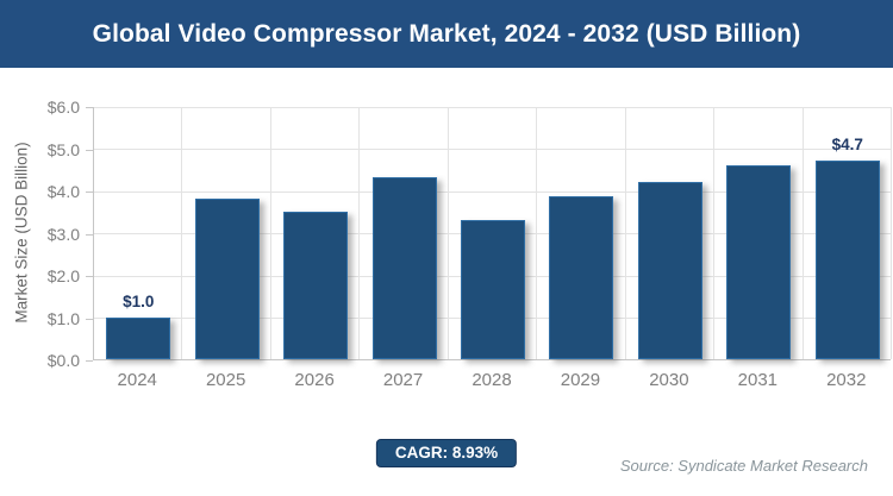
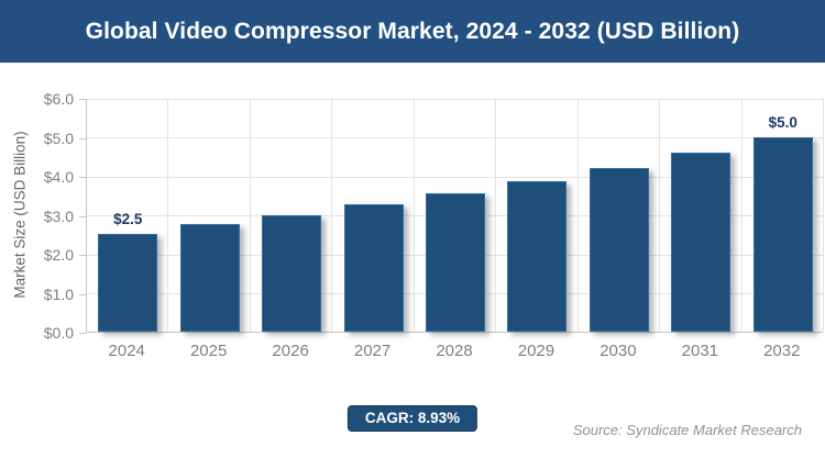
2024: $1.0 -> $2.5
2025: $3.8 -> $2.8
2026: $3.5 -> $3.0
2027: $4.3 -> $3.3
2028: $3.3 -> $3.6
2032: $4.7 -> $5.0
